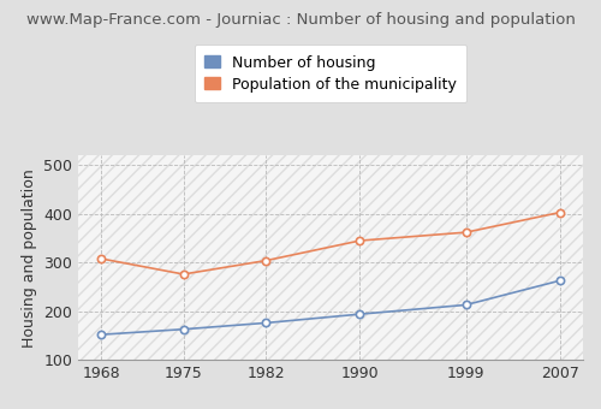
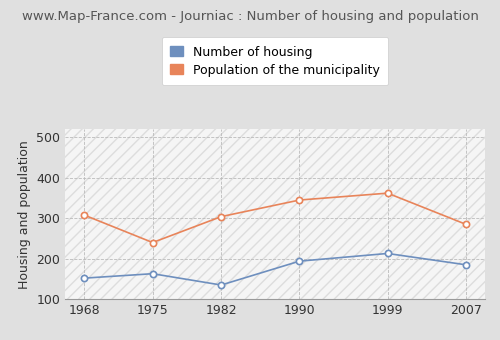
Population of the municipality/1975: 276 -> 240
Number of housing/1982: 176 -> 135
Number of housing/2007: 263 -> 185
Population of the municipality/2007: 403 -> 285
